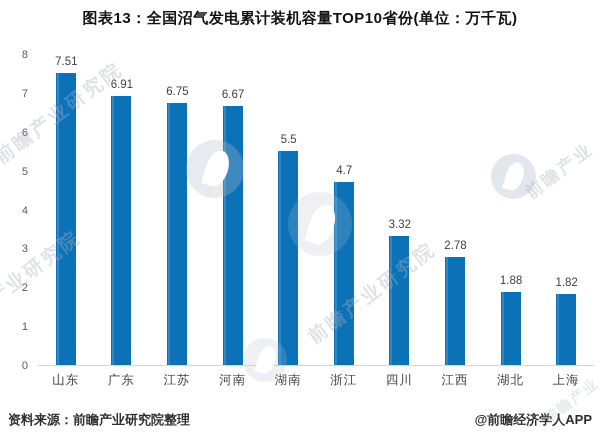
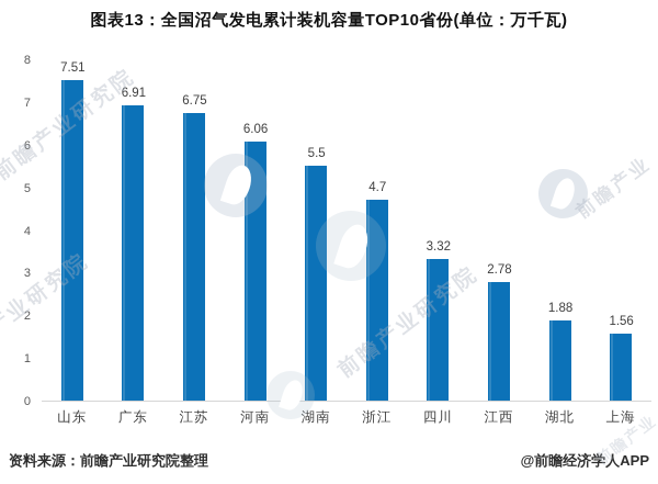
河南: 6.67 -> 6.06
上海: 1.82 -> 1.56
